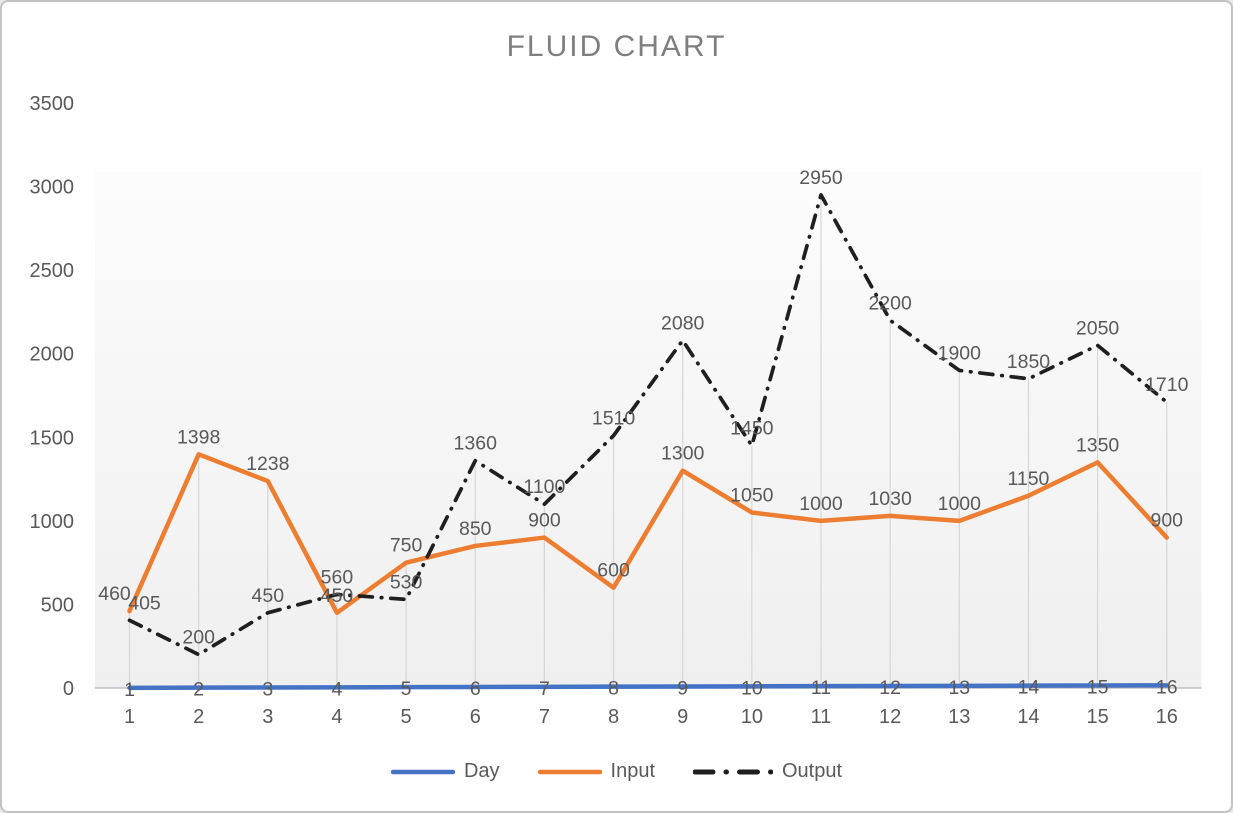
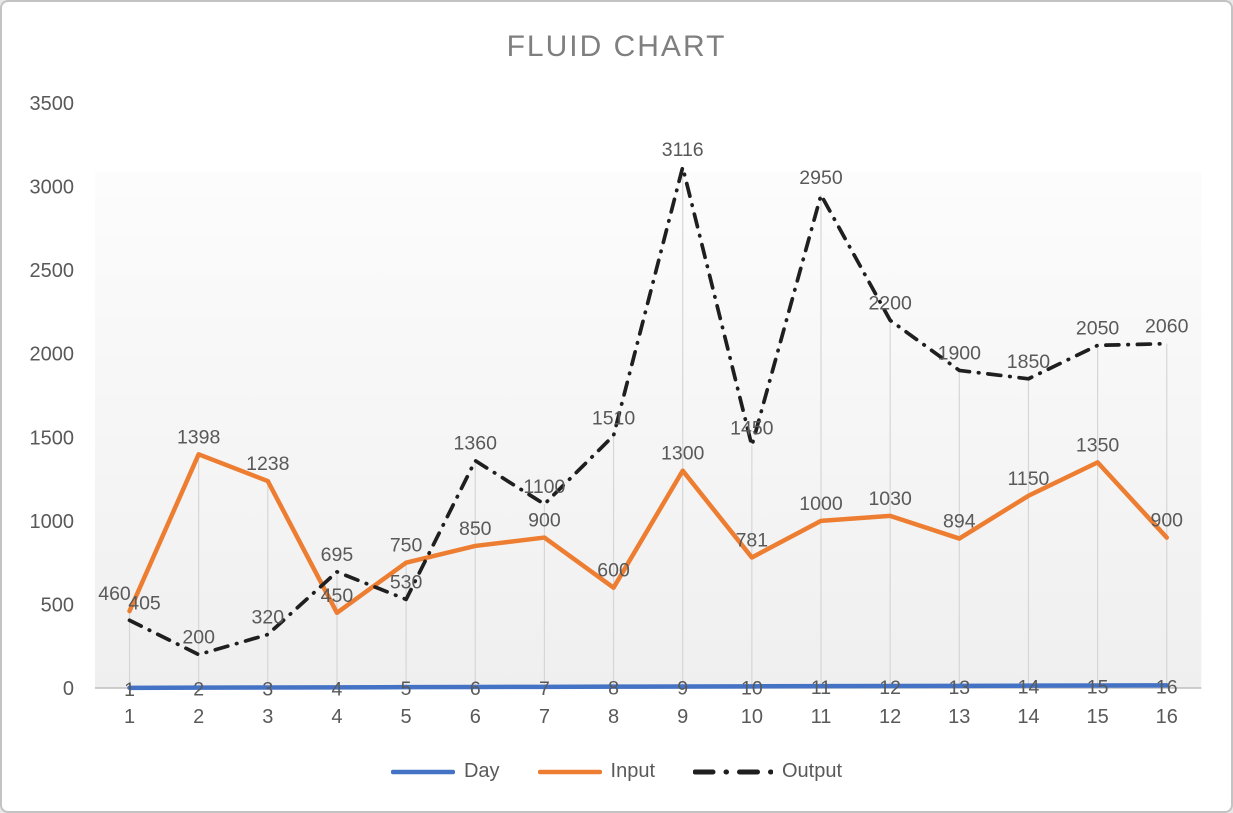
Output/3: 450 -> 320
Output/4: 560 -> 695
Output/9: 2080 -> 3116
Input/10: 1050 -> 781
Input/13: 1000 -> 894
Output/16: 1710 -> 2060
